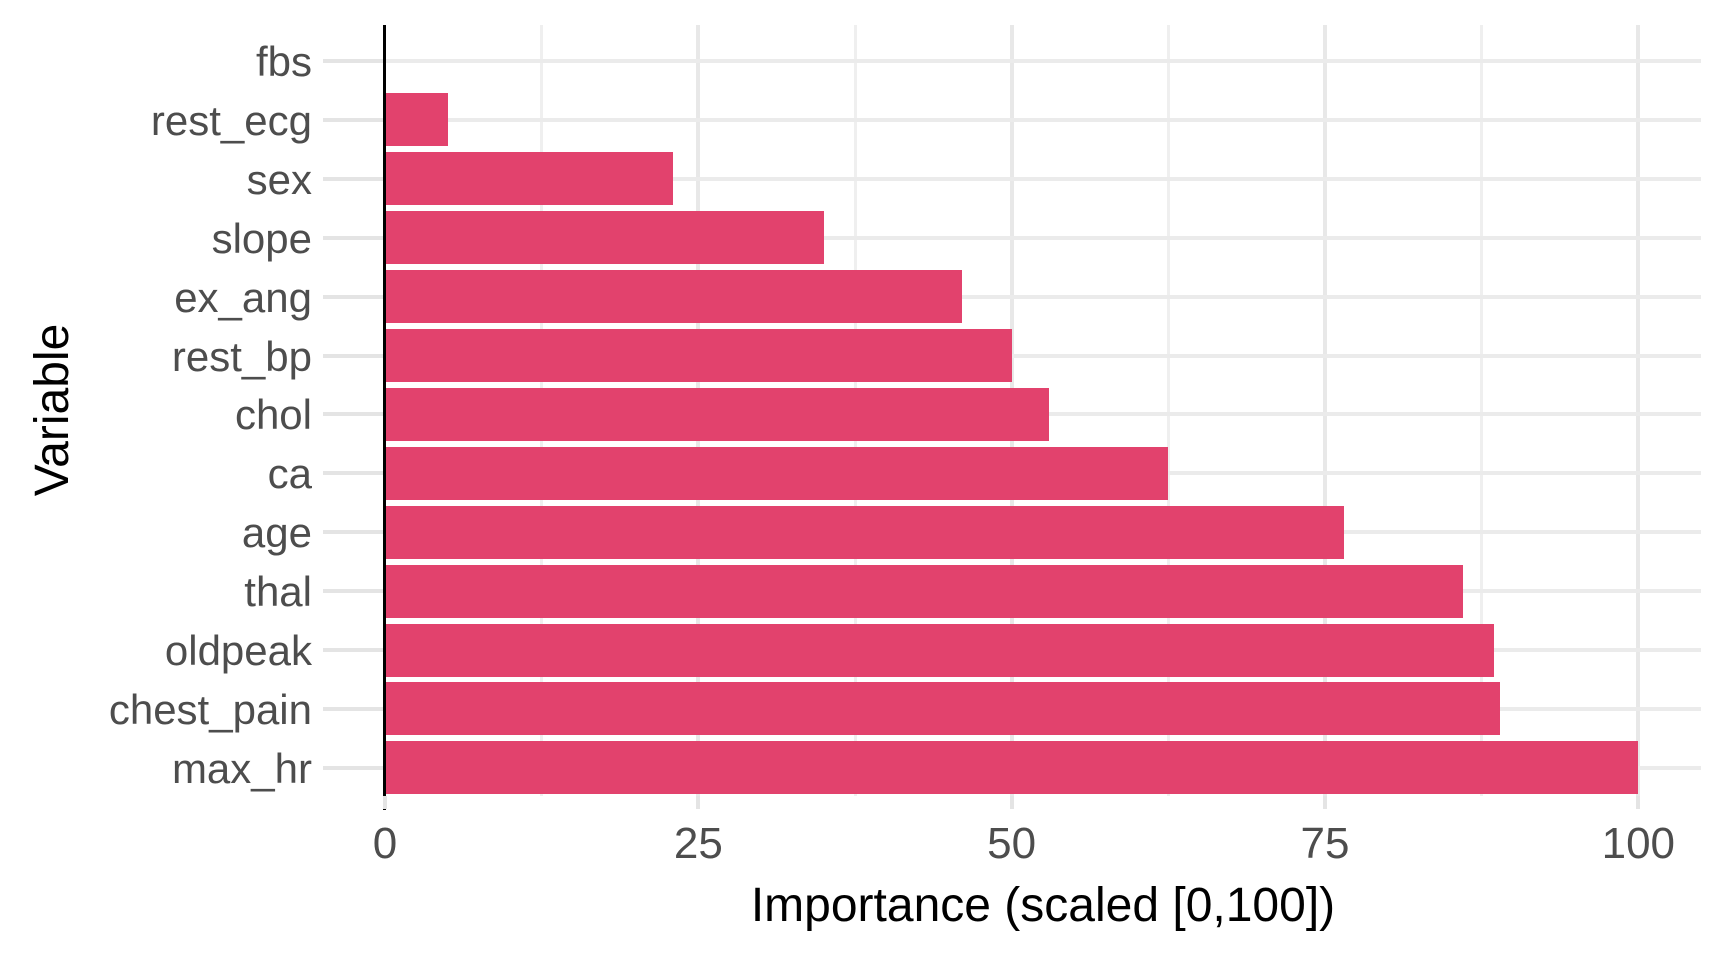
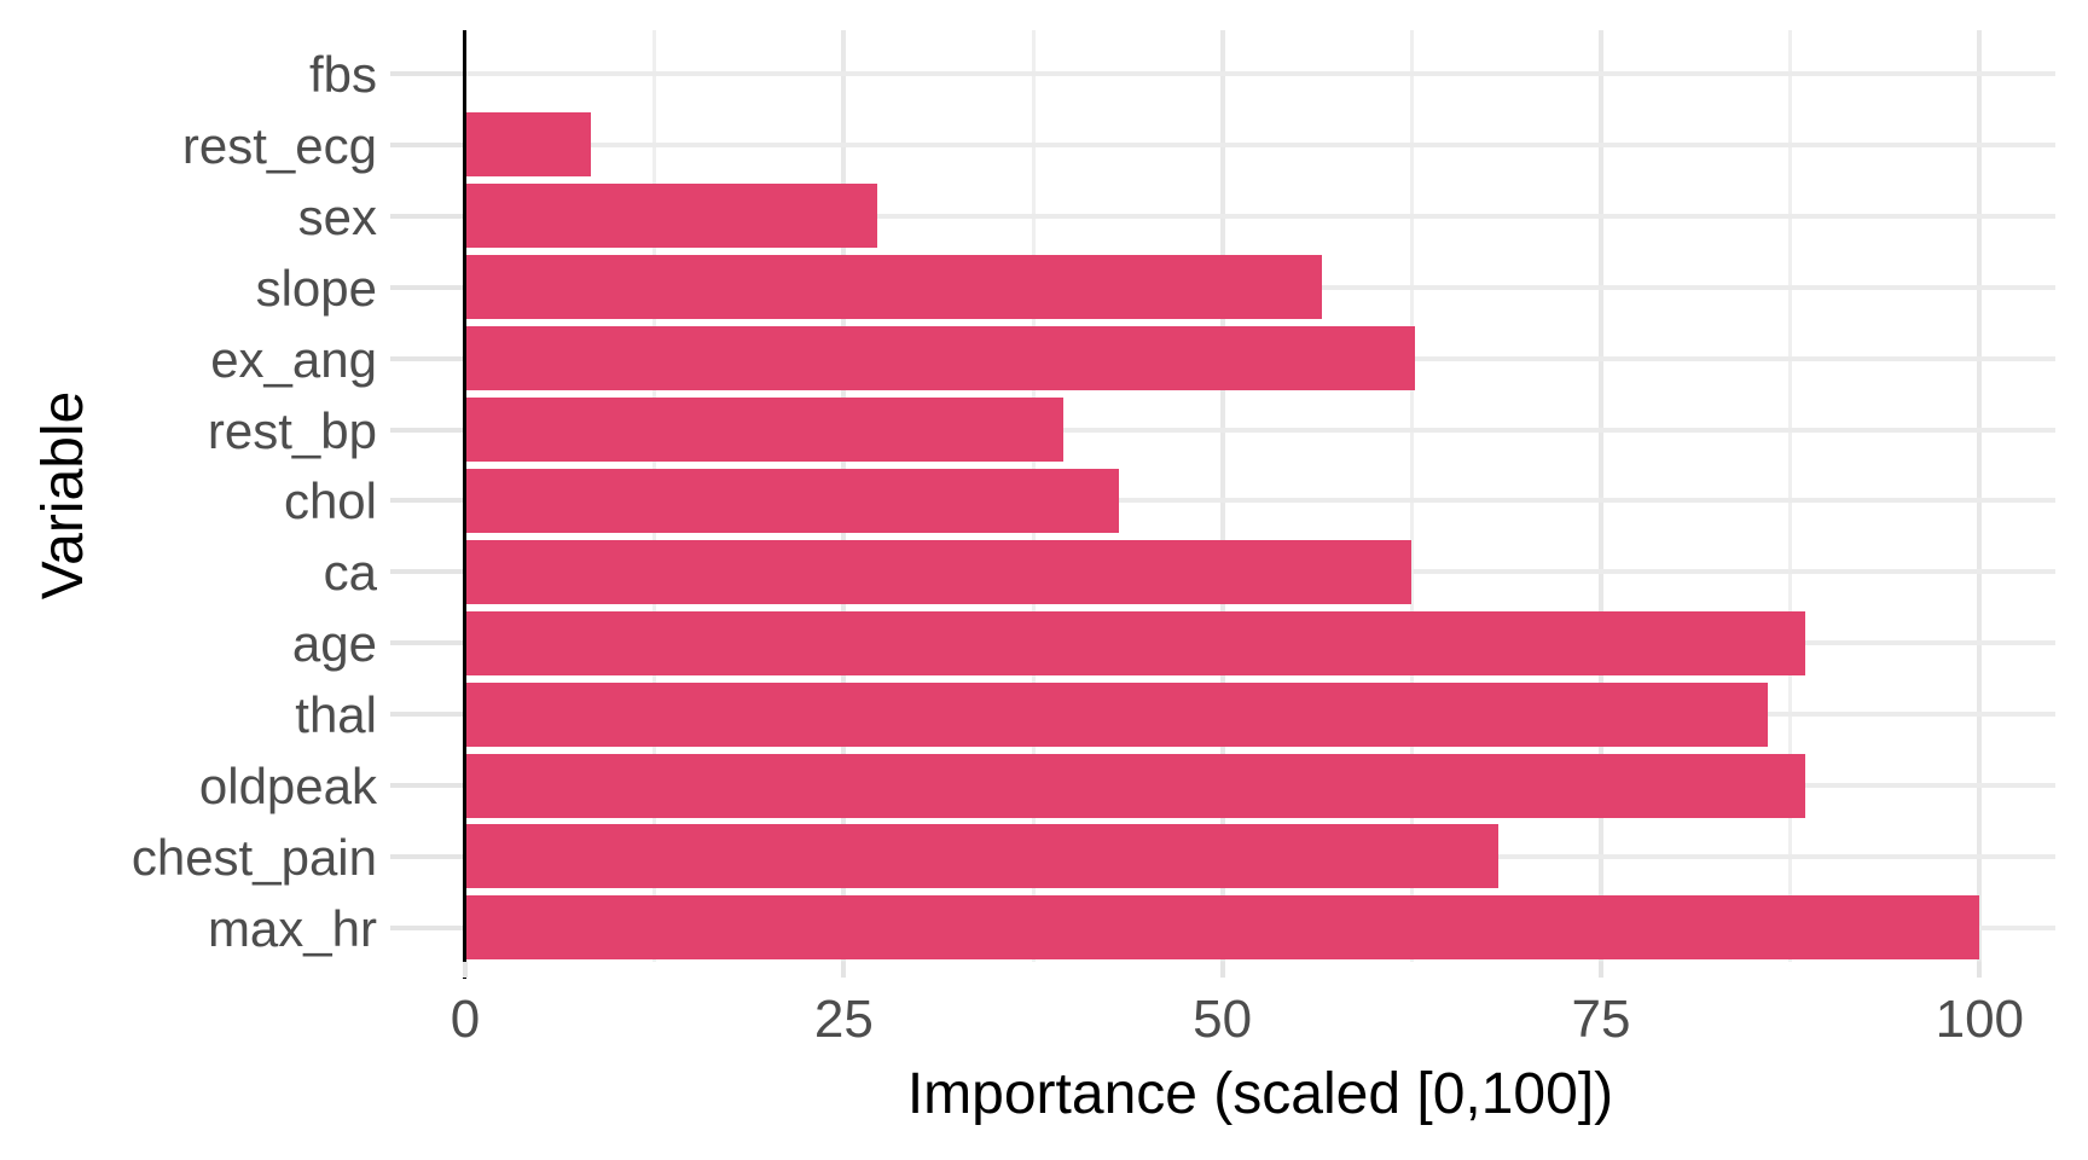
rest_ecg: 5.0 -> 8.3
sex: 23.0 -> 27.2
slope: 35.0 -> 56.6
ex_ang: 46.0 -> 62.7
rest_bp: 50.0 -> 39.5
chol: 53.0 -> 43.2
age: 76.5 -> 88.5
chest_pain: 89.0 -> 68.2
